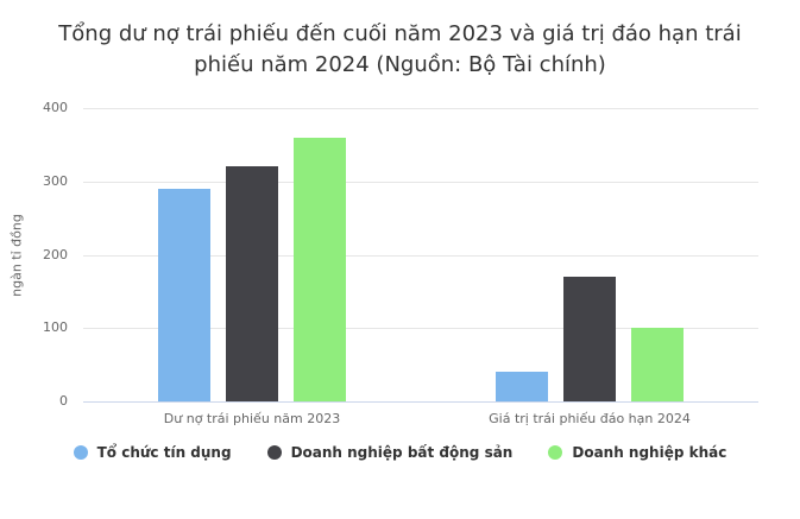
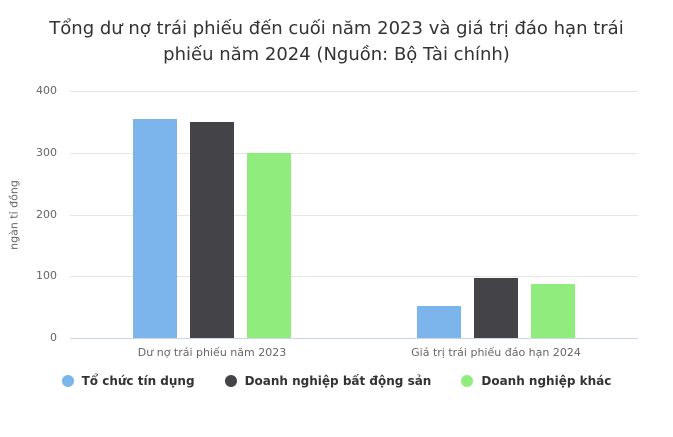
Tổ chức tín dụng/Dư nợ trái phiếu năm 2023: 290 -> 360
Doanh nghiệp bất động sản/Dư nợ trái phiếu năm 2023: 320 -> 350
Doanh nghiệp khác/Dư nợ trái phiếu năm 2023: 360 -> 300
Tổ chức tín dụng/Giá trị trái phiếu đáo hạn 2024: 40 -> 50
Doanh nghiệp bất động sản/Giá trị trái phiếu đáo hạn 2024: 170 -> 100
Doanh nghiệp khác/Giá trị trái phiếu đáo hạn 2024: 100 -> 90
